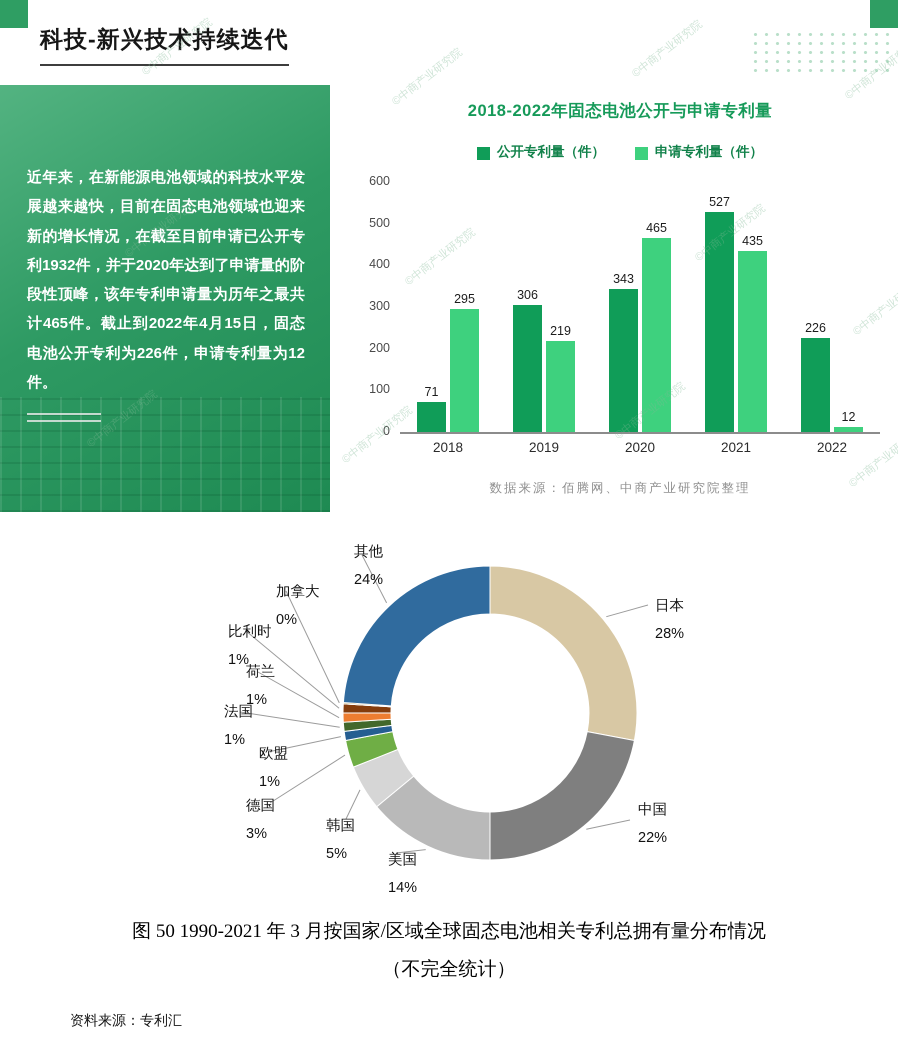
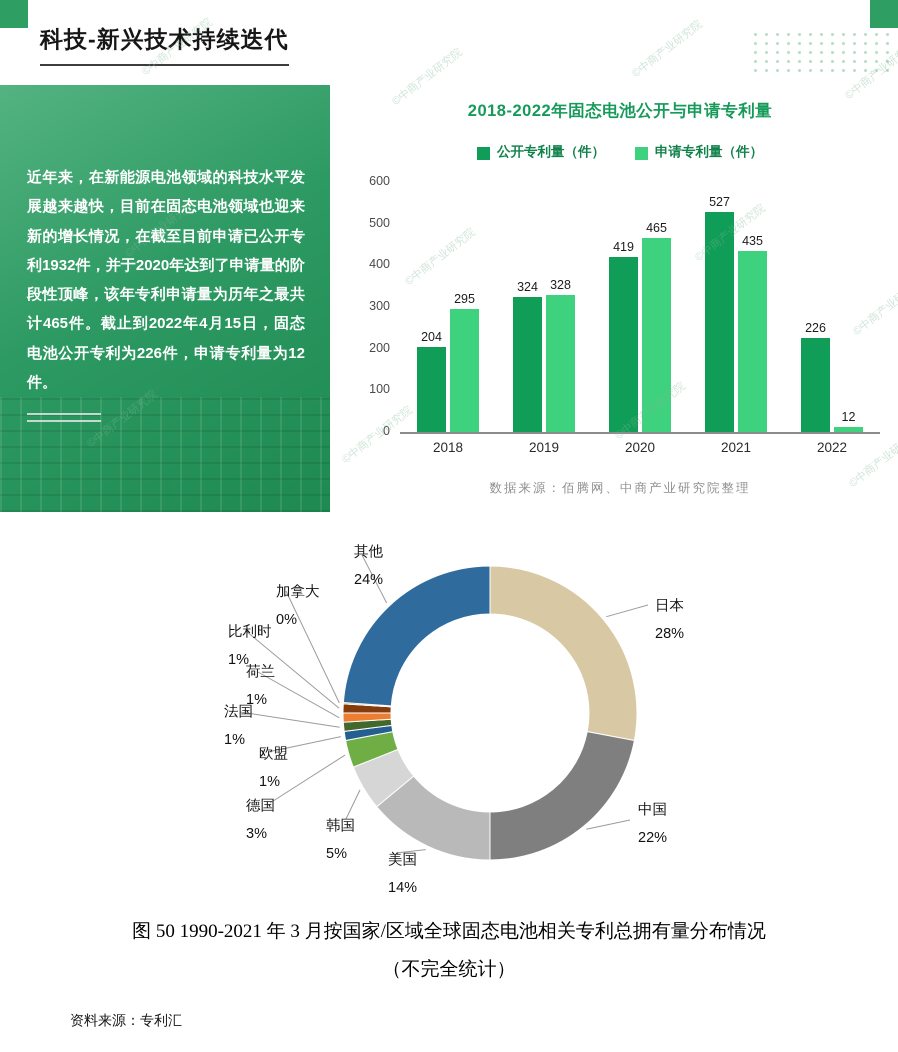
2018-2022年固态电池公开与申请专利量/公开专利量（件）/2018: 71 -> 204
2018-2022年固态电池公开与申请专利量/公开专利量（件）/2019: 306 -> 324
2018-2022年固态电池公开与申请专利量/申请专利量（件）/2019: 219 -> 328
2018-2022年固态电池公开与申请专利量/公开专利量（件）/2020: 343 -> 419
